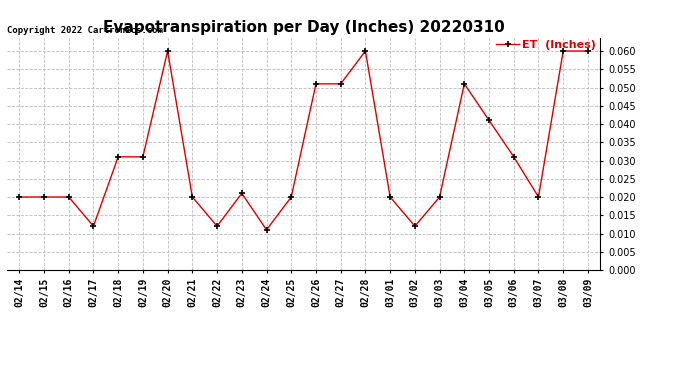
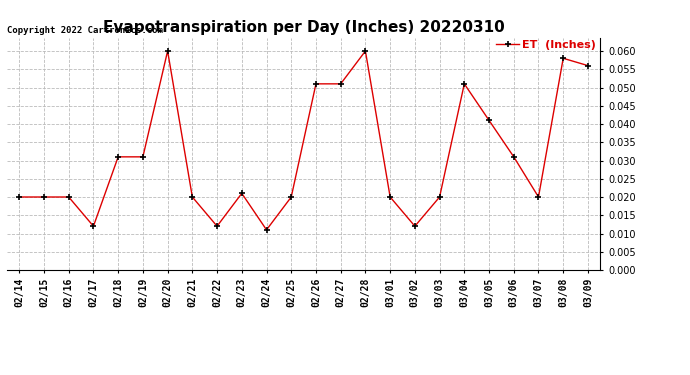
03/08: 0.060 -> 0.058
03/09: 0.060 -> 0.056
